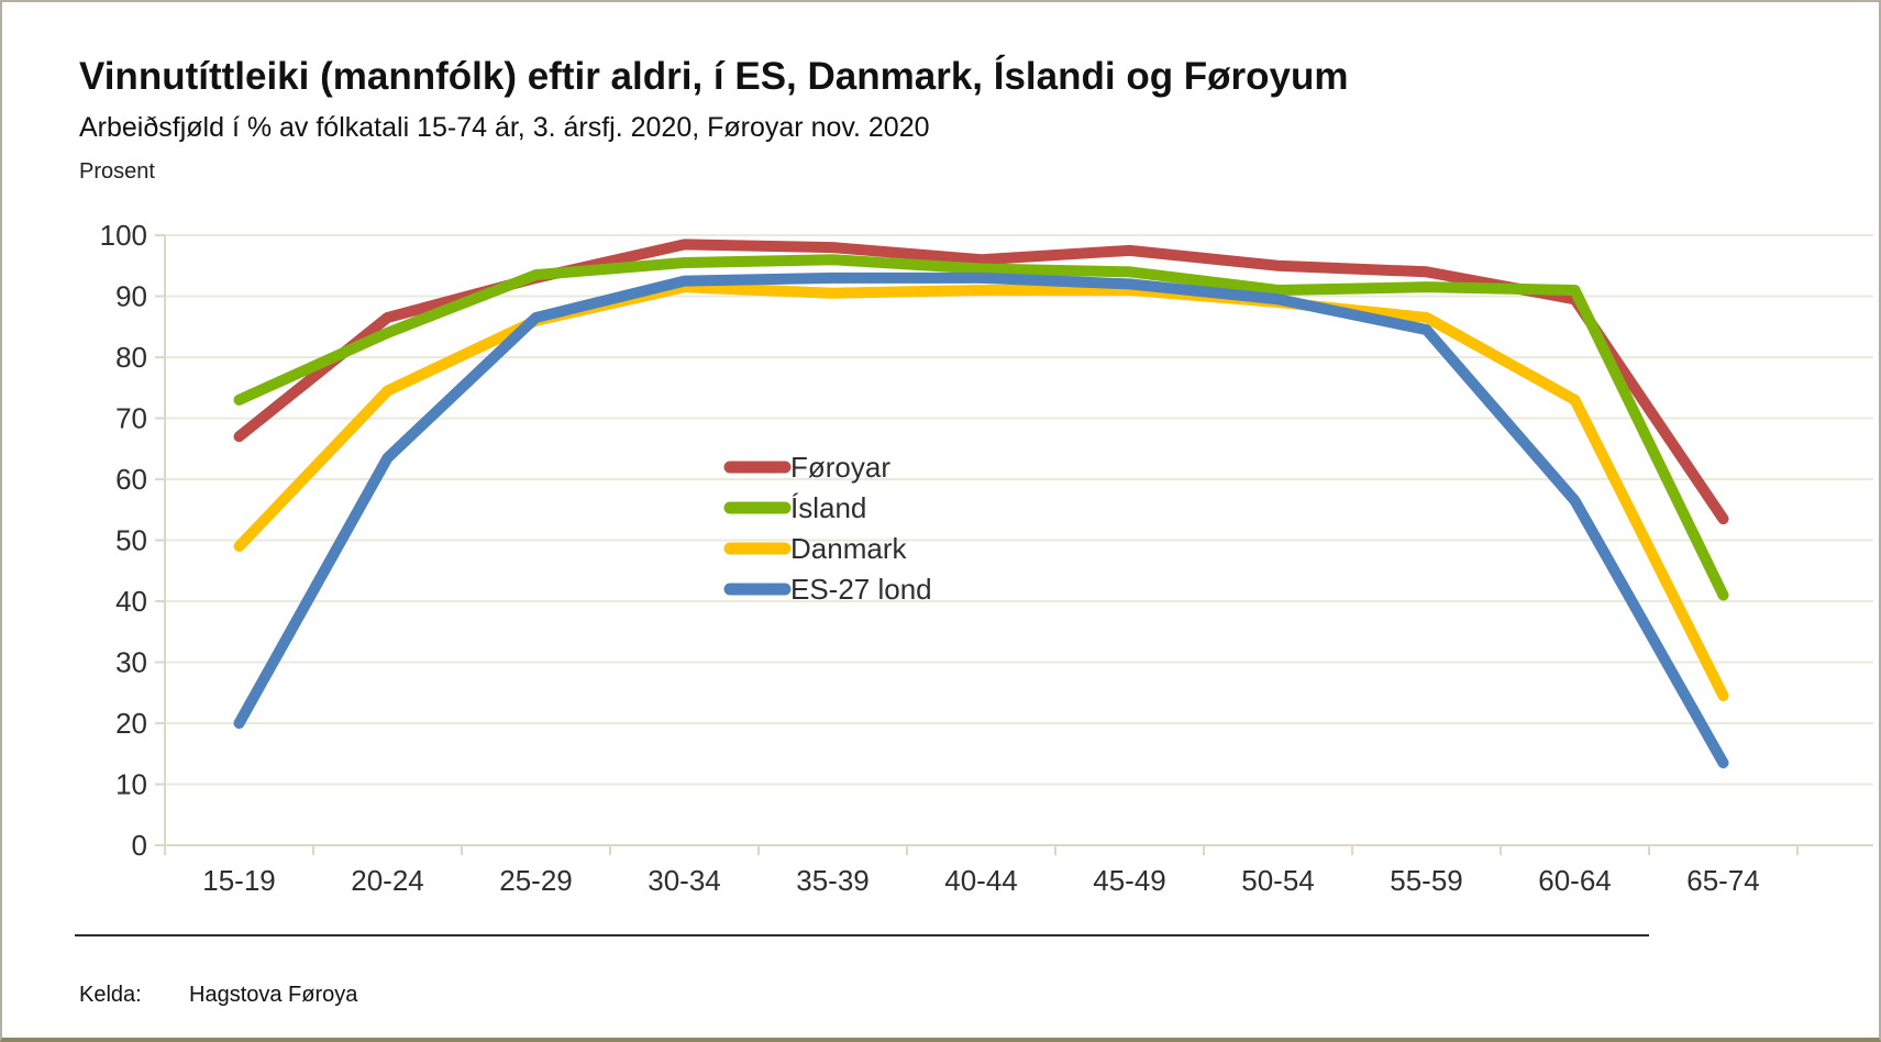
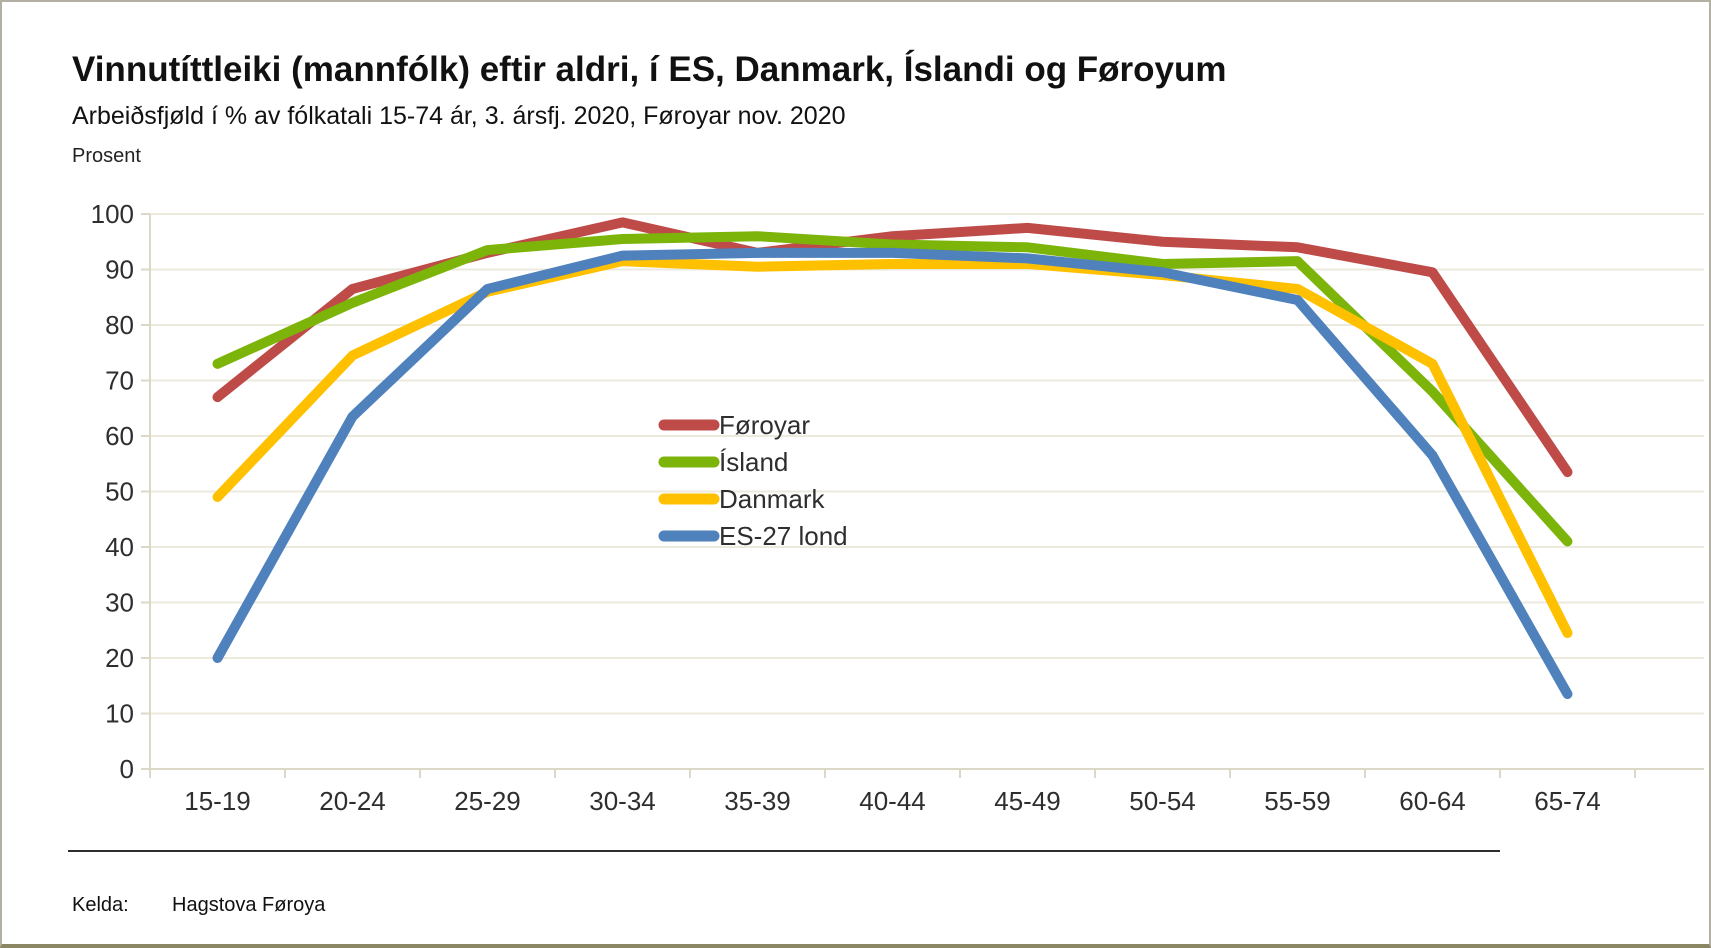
Føroyar/35-39: 98 -> 93
Ísland/60-64: 91 -> 68
